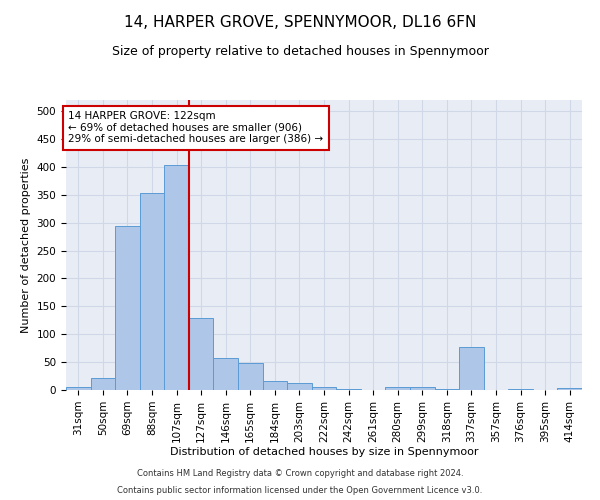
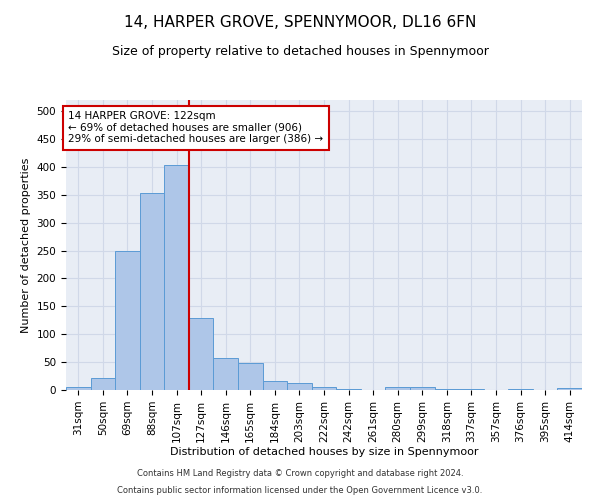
69sqm: 294 -> 250
337sqm: 78 -> 2
